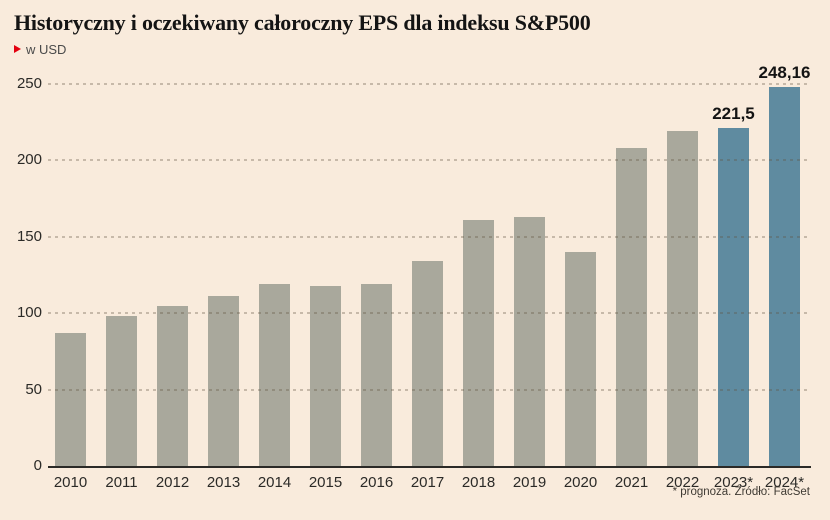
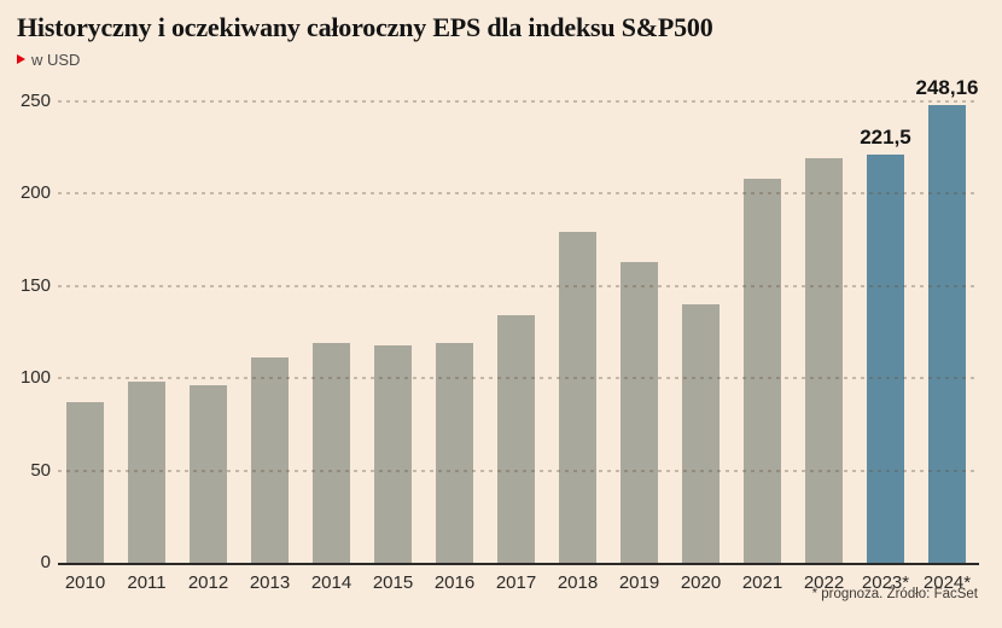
2012: 105 -> 96
2018: 161 -> 179
